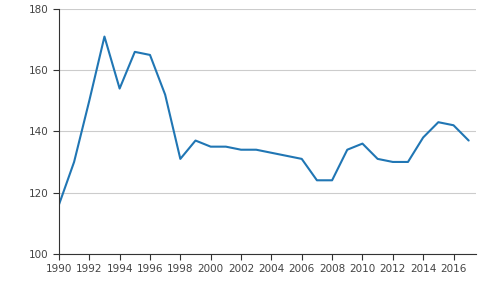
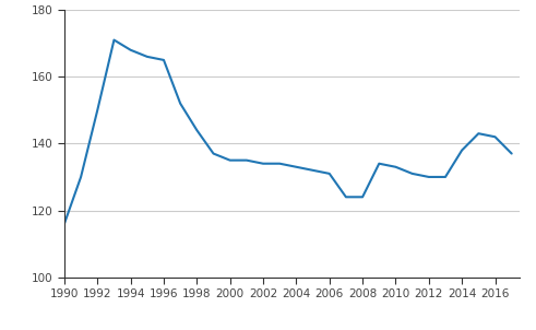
1994: 154 -> 168
1998: 131 -> 144
2010: 136 -> 133
